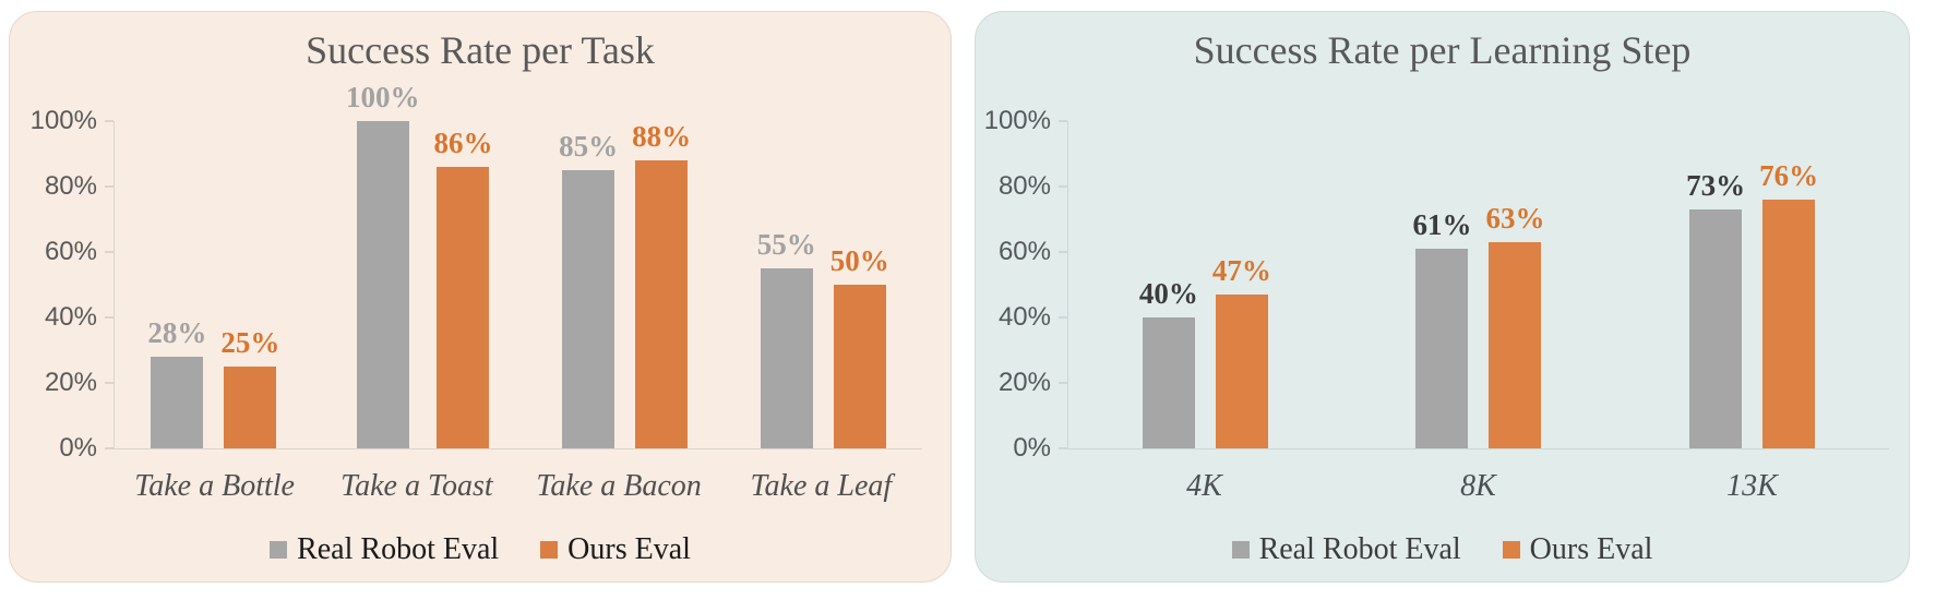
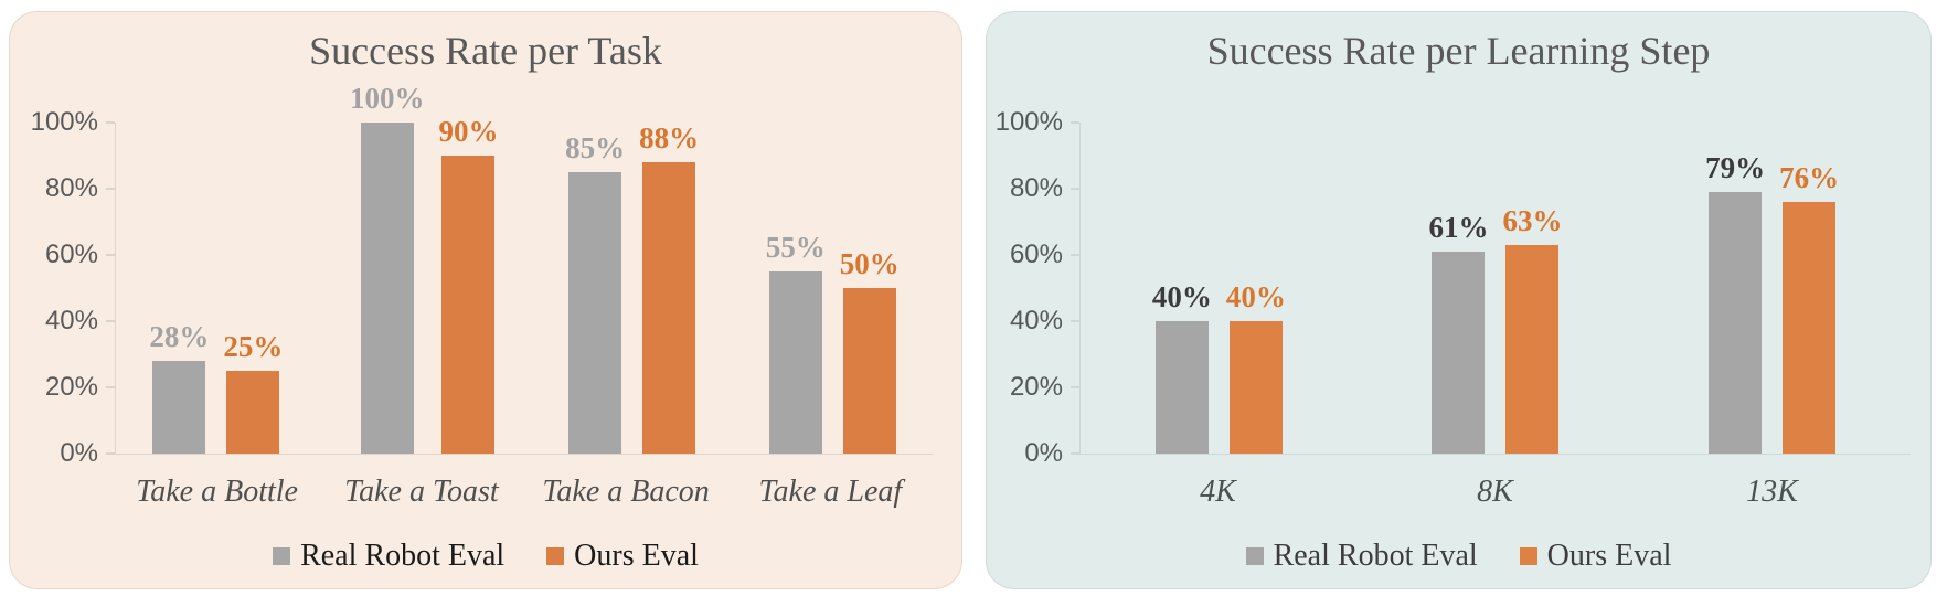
Success Rate per Task/Ours Eval/Take a Toast: 86% -> 90%
Success Rate per Learning Step/Ours Eval/4K: 47% -> 40%
Success Rate per Learning Step/Real Robot Eval/13K: 73% -> 79%
